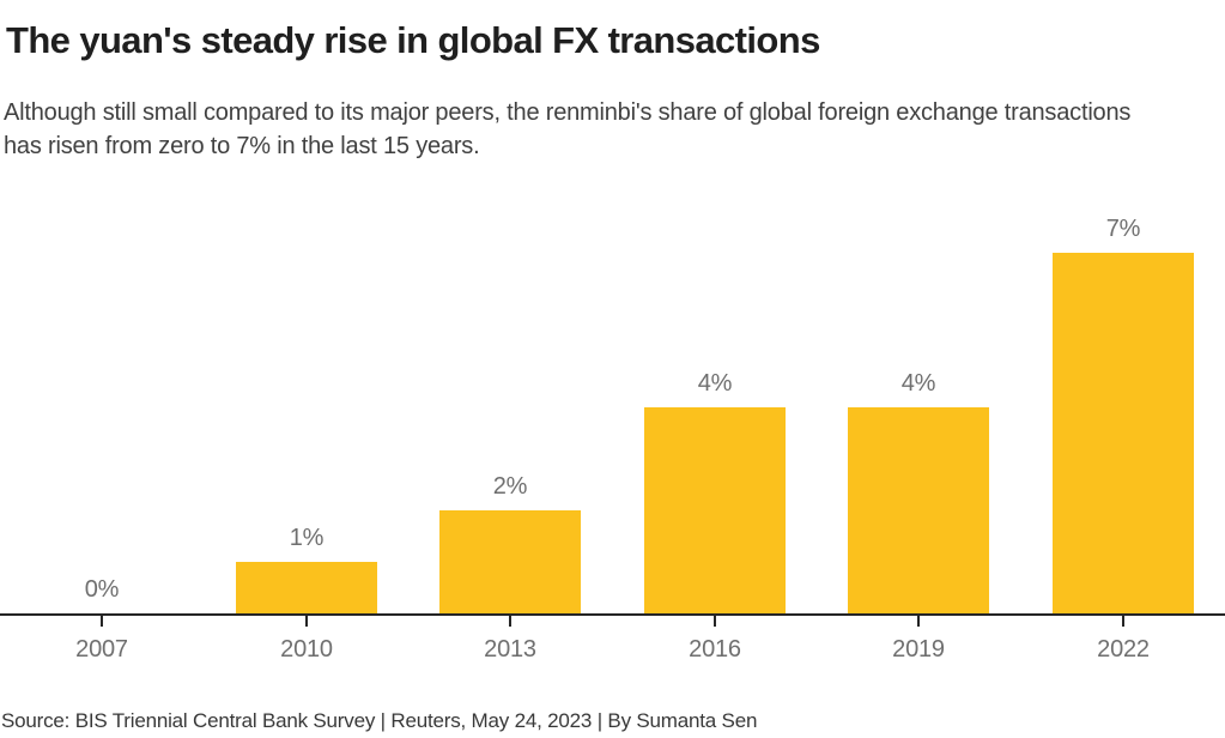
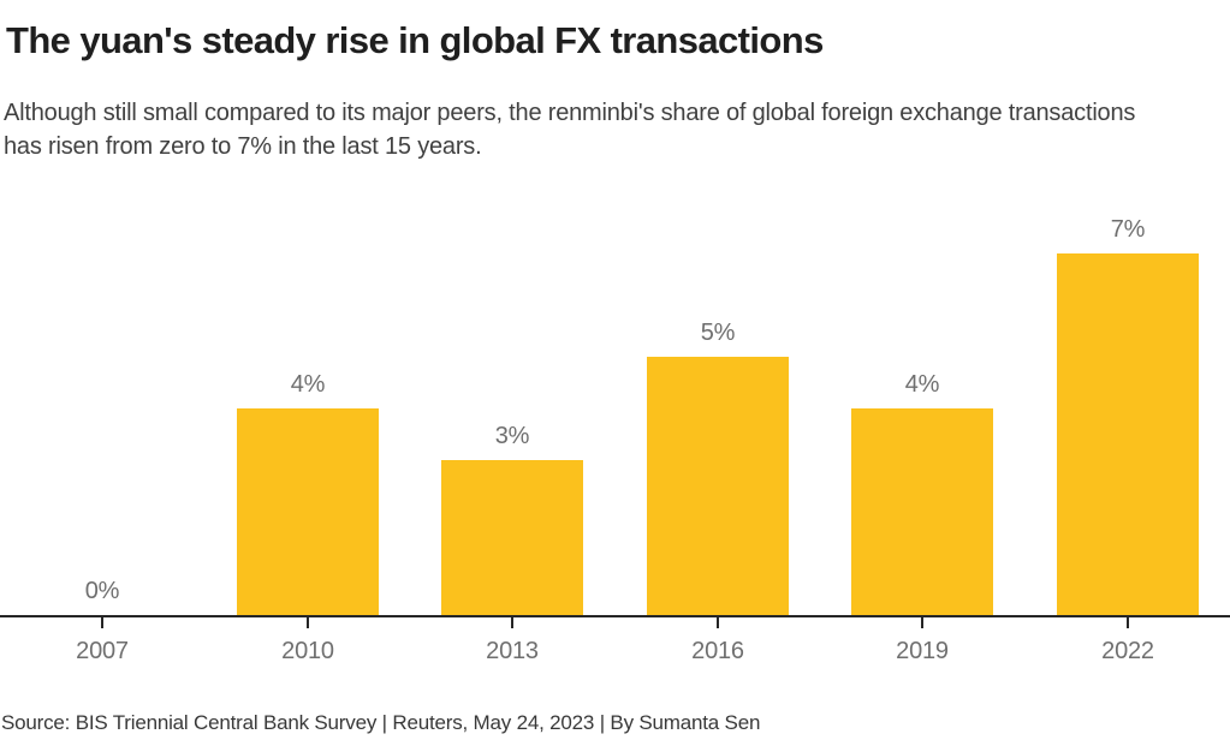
2010: 1% -> 4%
2013: 2% -> 3%
2016: 4% -> 5%
